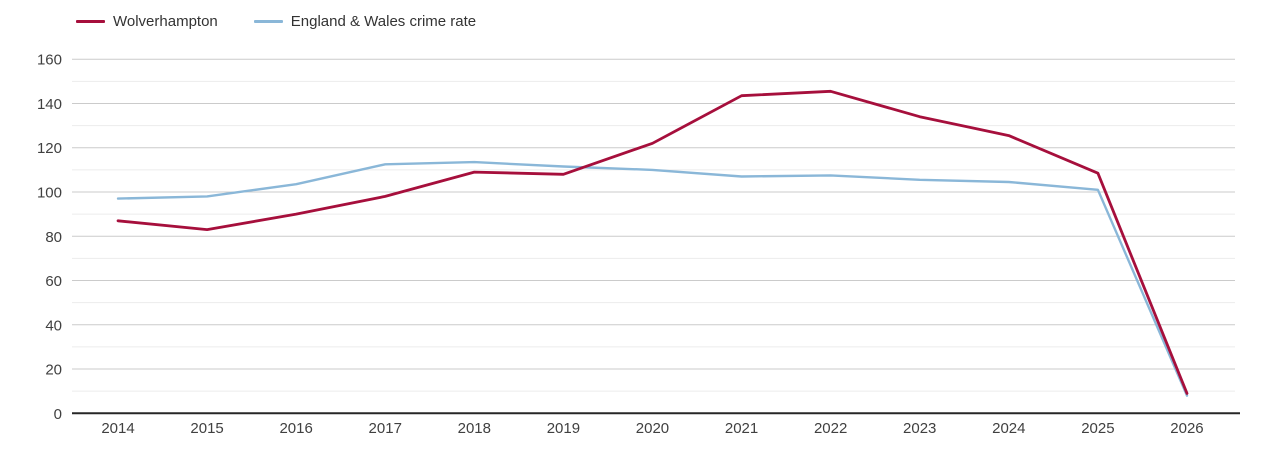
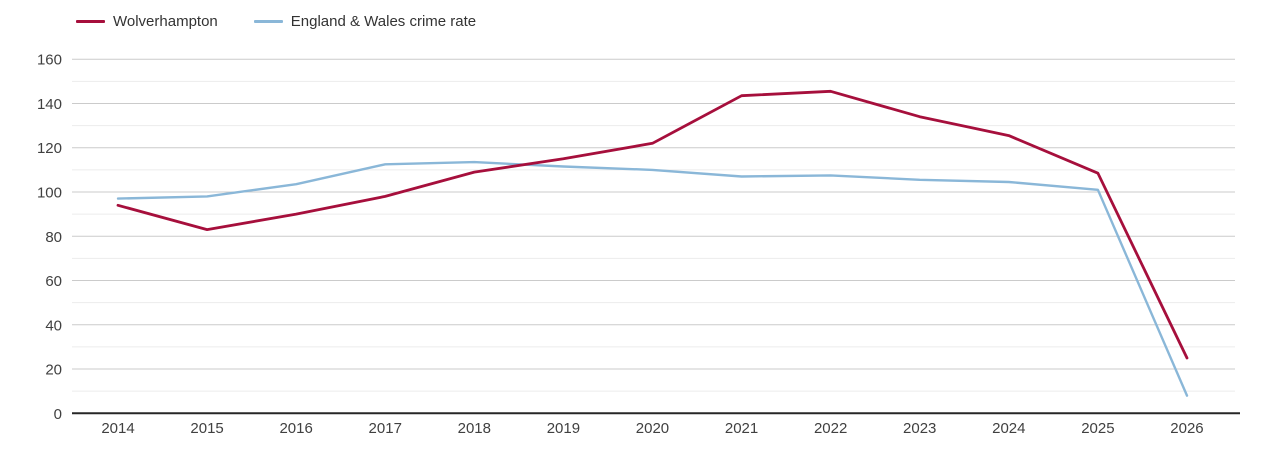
Wolverhampton/2014: 87 -> 94
Wolverhampton/2019: 108 -> 115
Wolverhampton/2026: 9 -> 25
